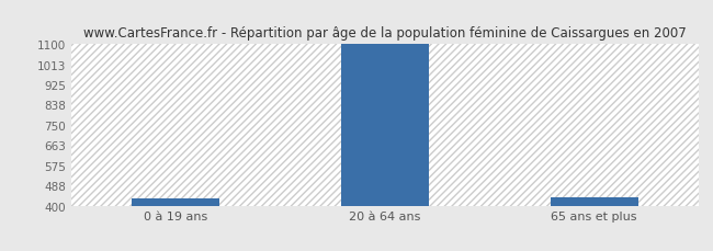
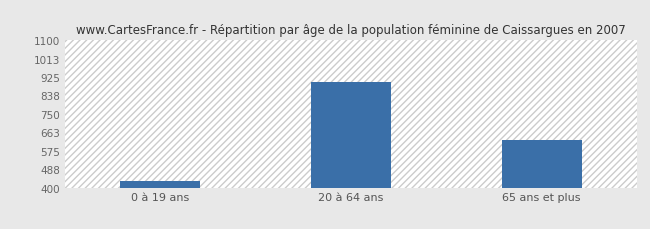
20 à 64 ans: 1100 -> 900
65 ans et plus: 435 -> 625
